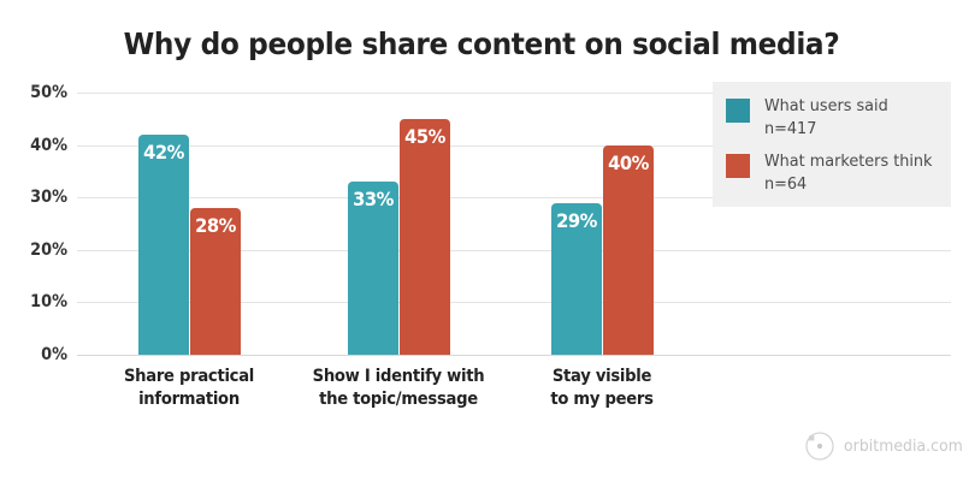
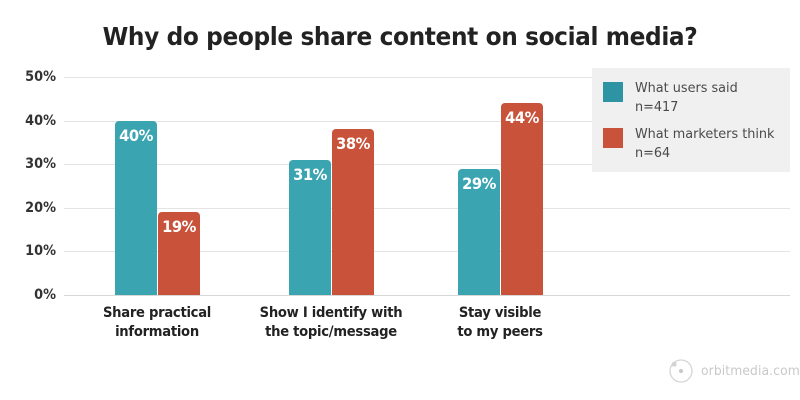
What users said/Share practical information: 42% -> 40%
What marketers think/Share practical information: 28% -> 19%
What users said/Show I identify with the topic/message: 33% -> 31%
What marketers think/Show I identify with the topic/message: 45% -> 38%
What marketers think/Stay visible to my peers: 40% -> 44%
